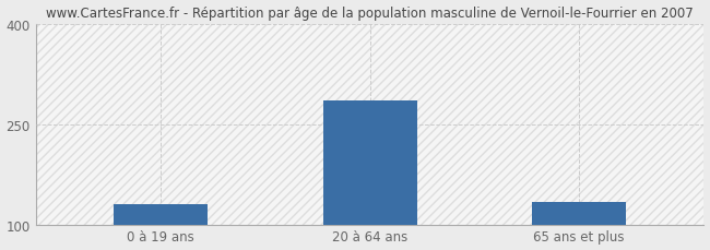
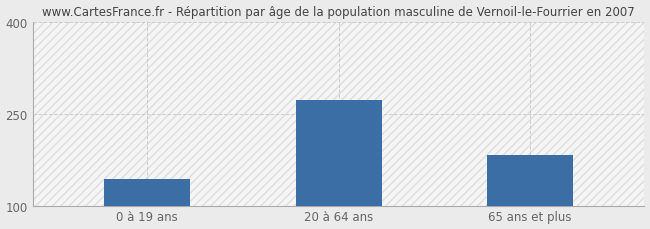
0 à 19 ans: 130 -> 144
20 à 64 ans: 285 -> 272
65 ans et plus: 133 -> 182
